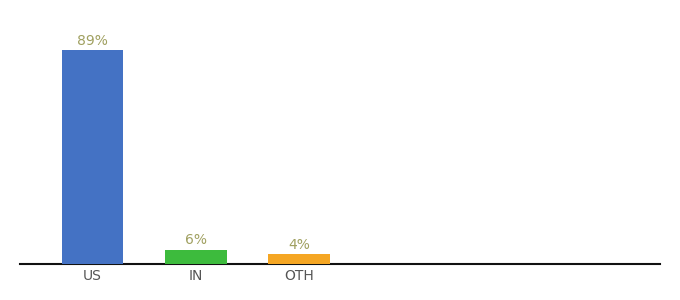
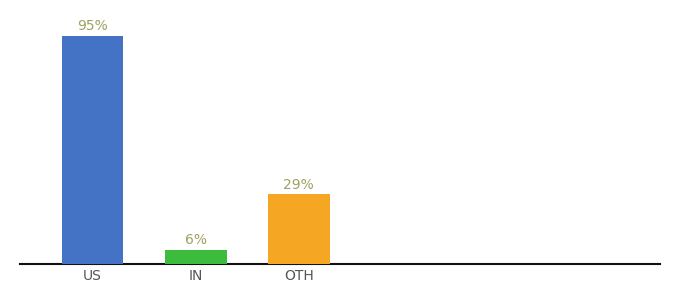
US: 89% -> 95%
OTH: 4% -> 29%
